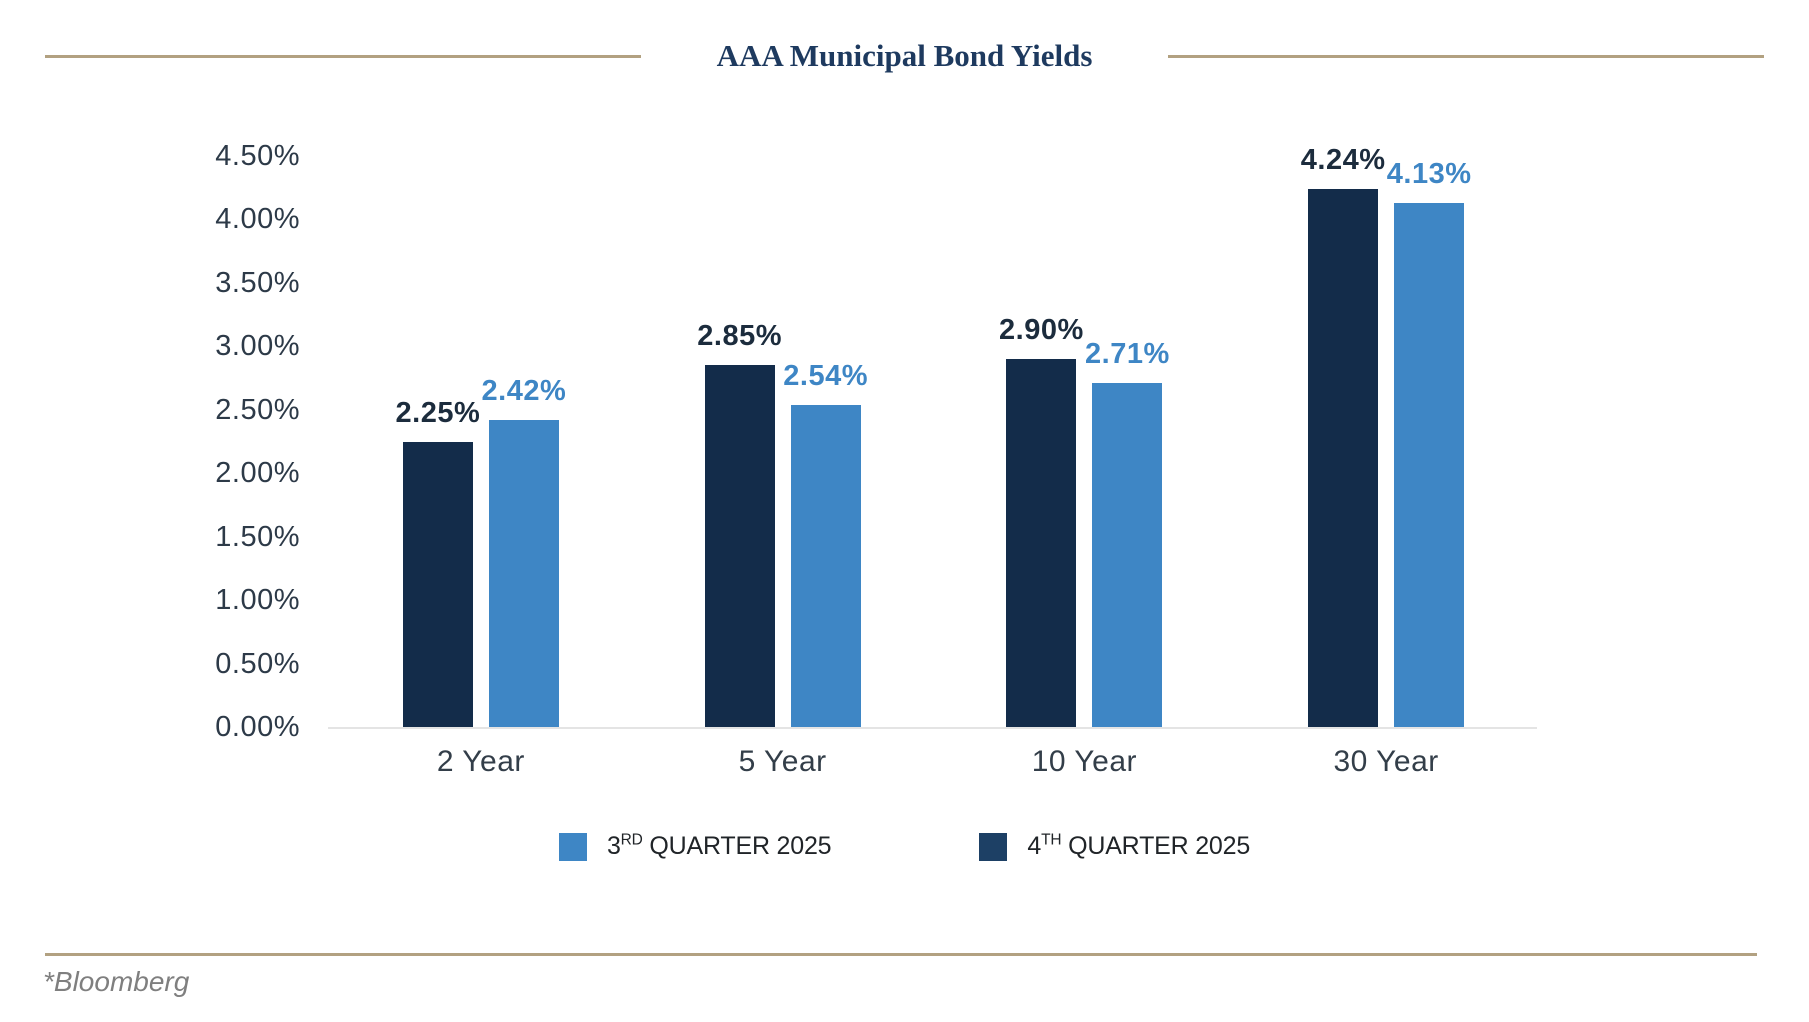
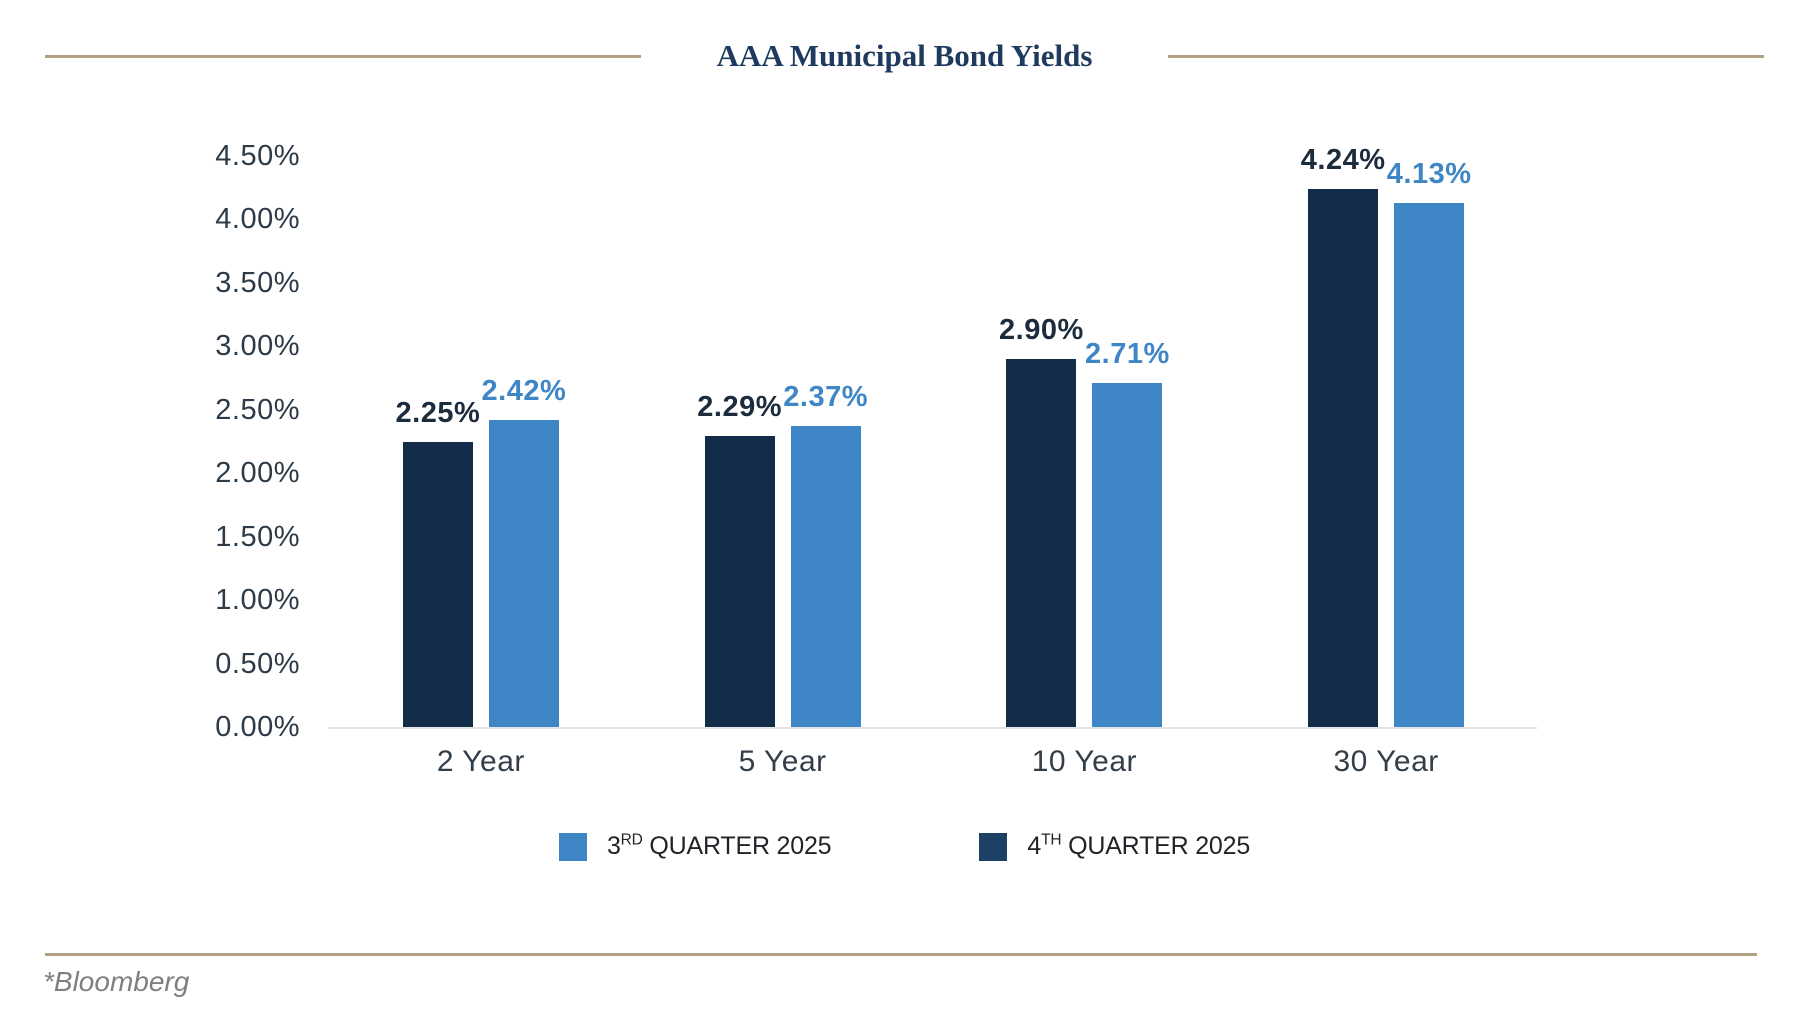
4TH QUARTER 2025/5 Year: 2.85% -> 2.29%
3RD QUARTER 2025/5 Year: 2.54% -> 2.37%
